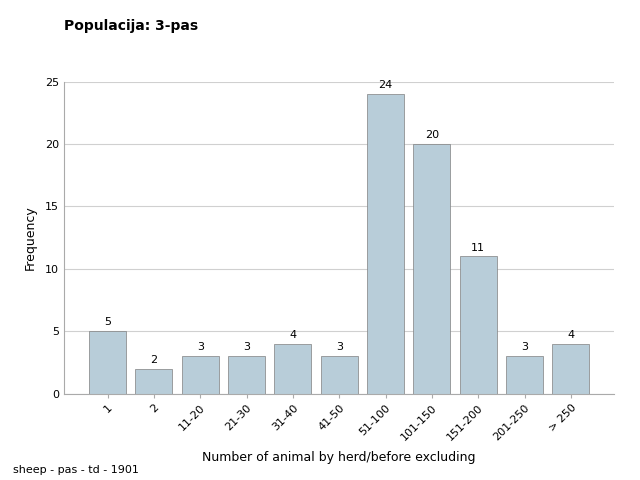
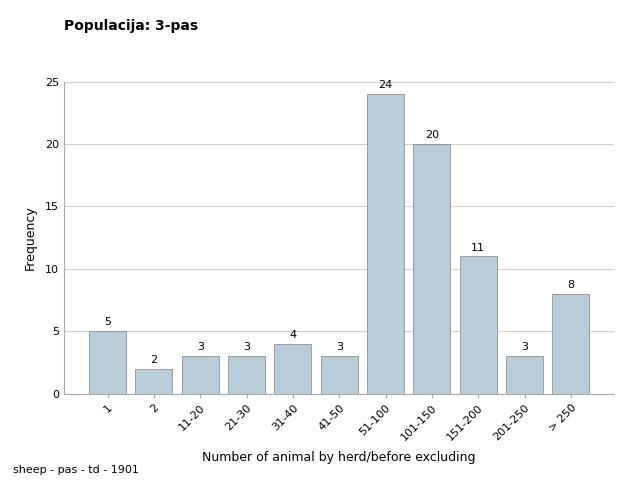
> 250: 4 -> 8
